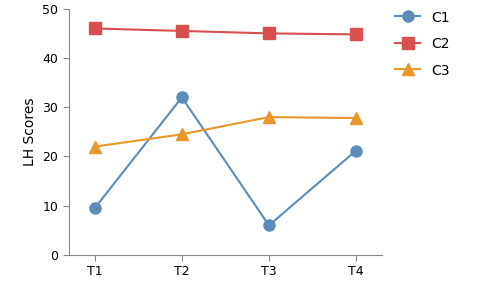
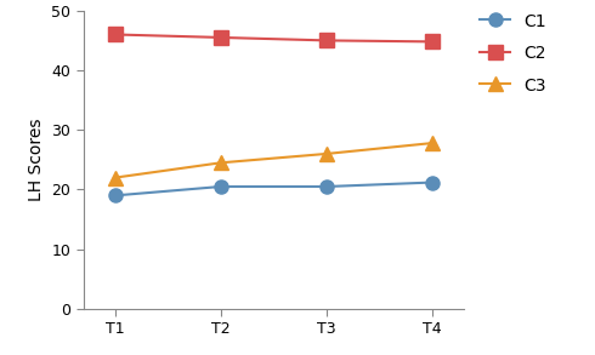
C1/T1: 9.5 -> 19.0
C1/T2: 32.0 -> 20.5
C1/T3: 6.0 -> 20.5
C3/T3: 28.0 -> 26.0
